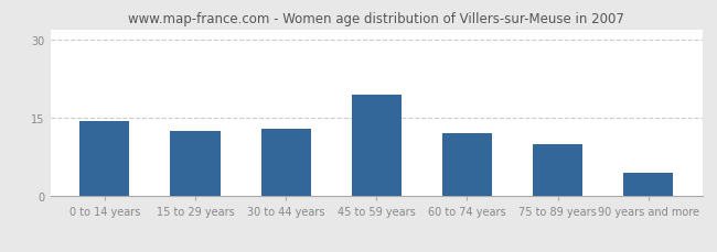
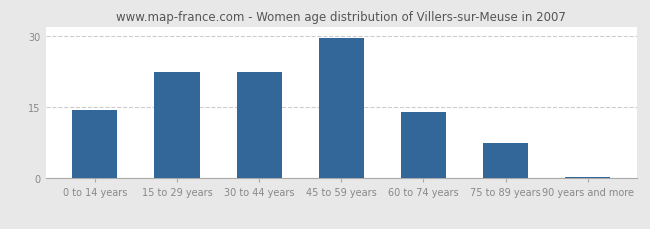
15 to 29 years: 12.5 -> 22.5
30 to 44 years: 13.0 -> 22.5
45 to 59 years: 19.5 -> 29.5
60 to 74 years: 12.0 -> 14.0
75 to 89 years: 10.0 -> 7.5
90 years and more: 4.5 -> 0.3
